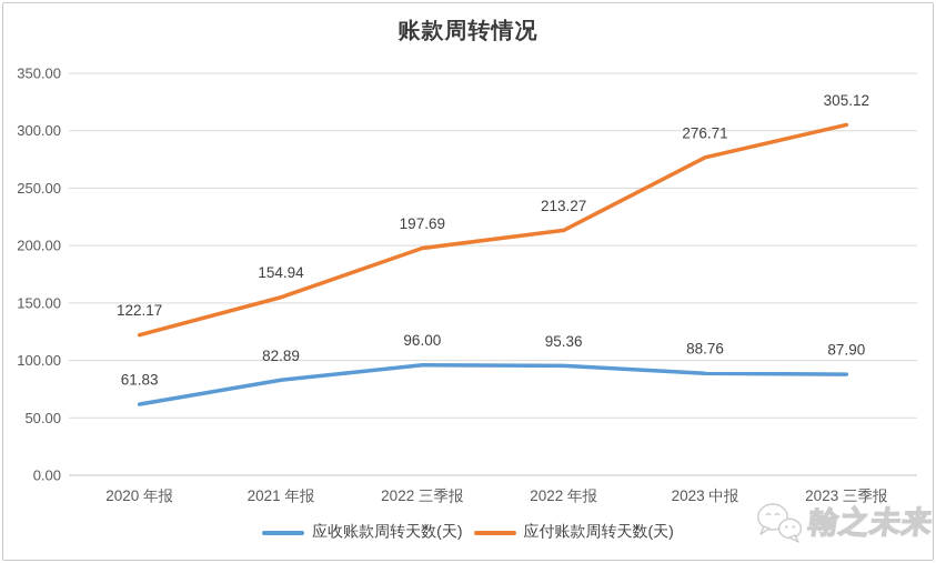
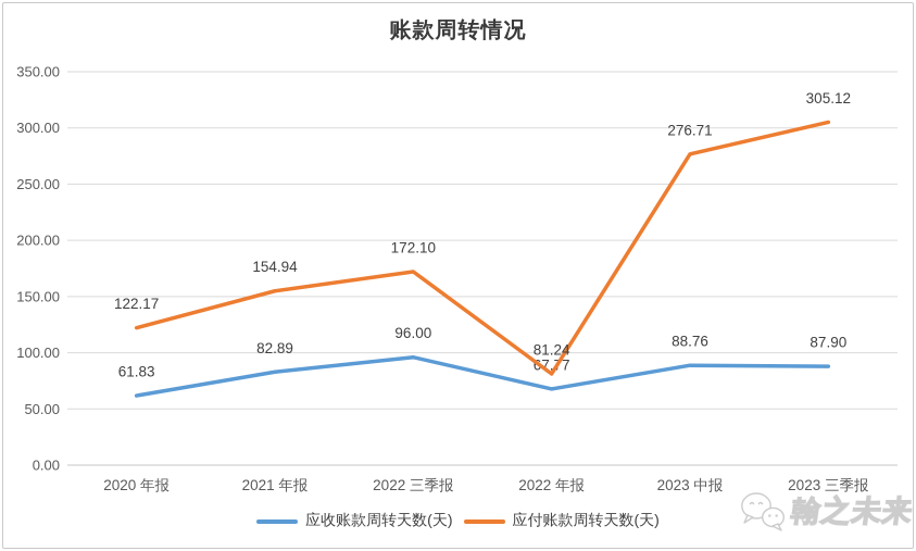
应付账款周转天数(天)/2022 三季报: 197.69 -> 172.10
应收账款周转天数(天)/2022 年报: 95.36 -> 67.77
应付账款周转天数(天)/2022 年报: 213.27 -> 81.24
